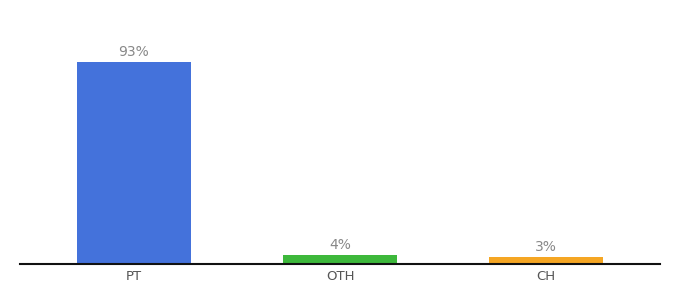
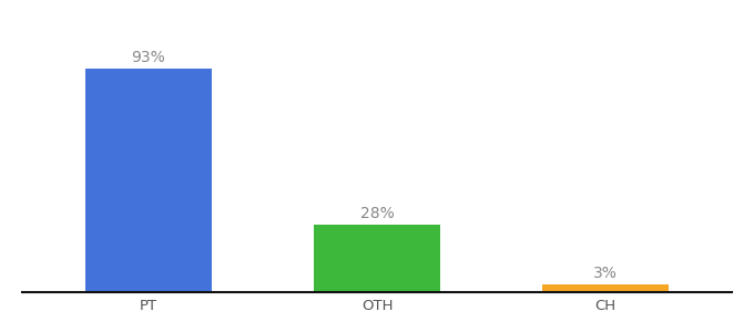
OTH: 4% -> 28%
